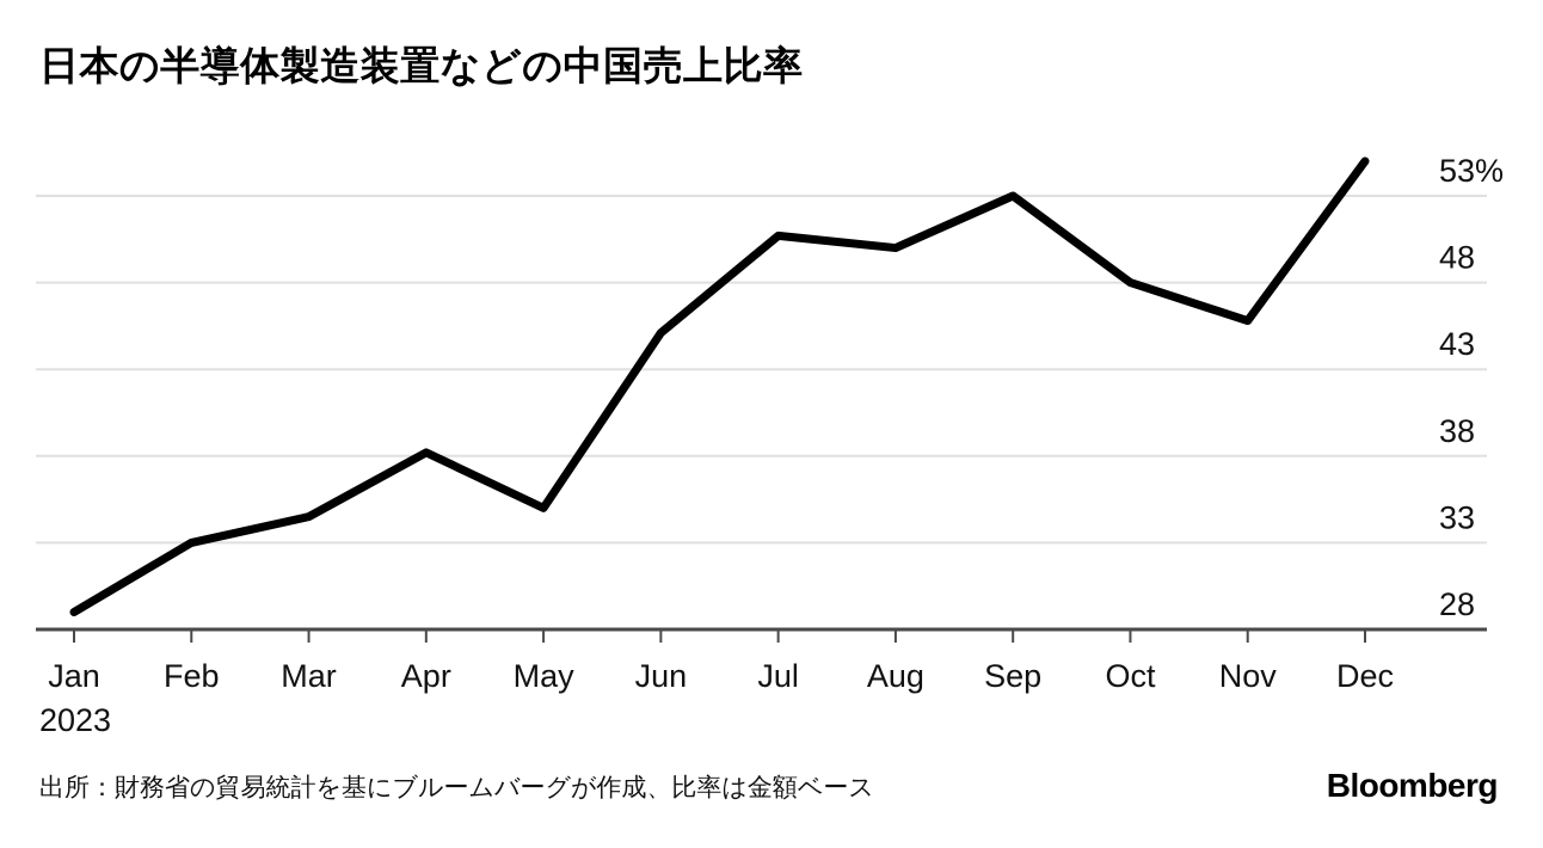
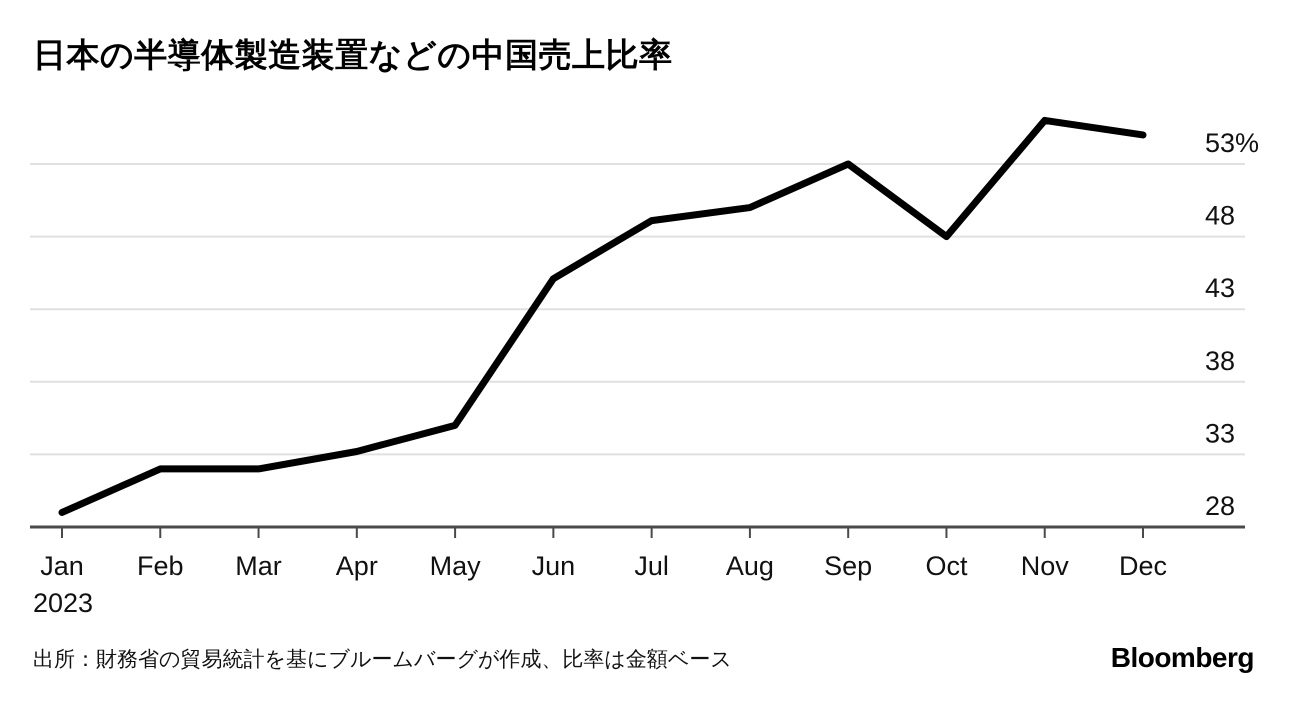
Feb: 33.0% -> 32.0%
Mar: 34.5% -> 32.0%
Apr: 38.2% -> 33.2%
Jul: 50.7% -> 49.1%
Nov: 45.8% -> 56.0%
